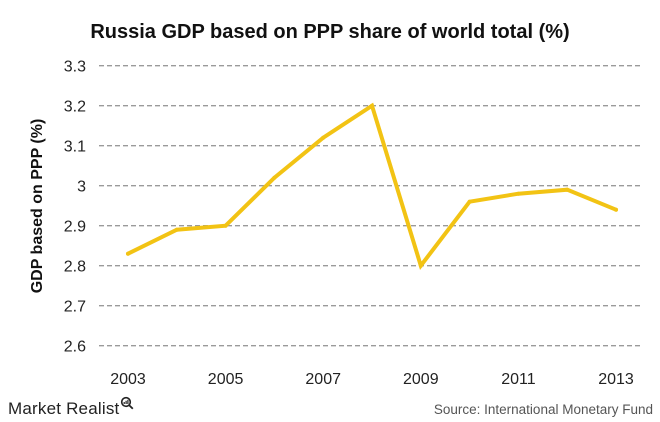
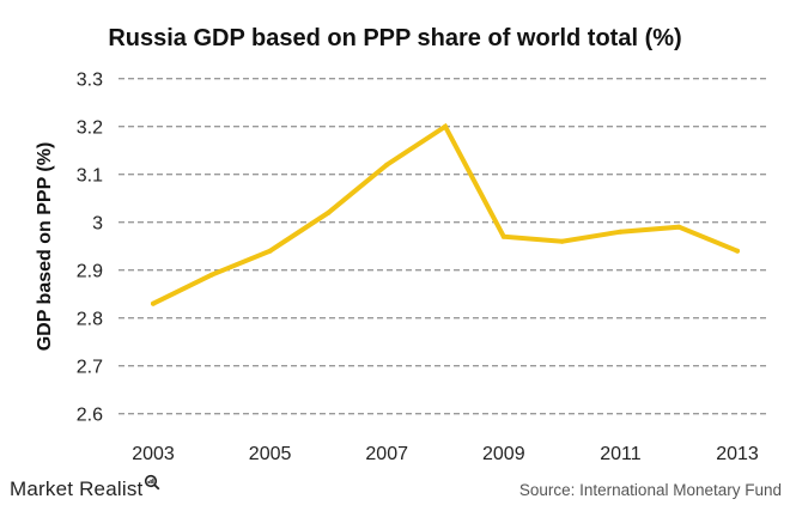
2005: 2.90 -> 2.94
2009: 2.80 -> 2.97
